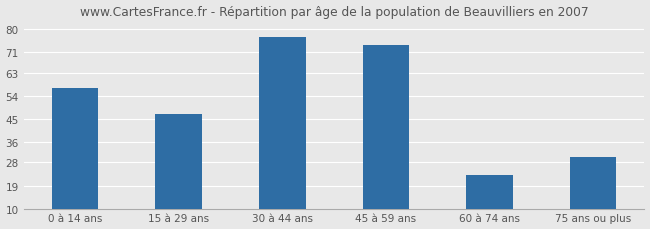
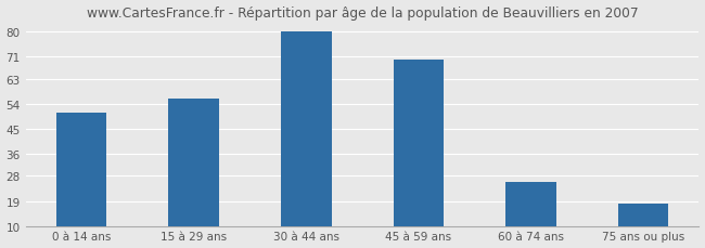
0 à 14 ans: 57 -> 51
15 à 29 ans: 47 -> 56
30 à 44 ans: 77 -> 80
45 à 59 ans: 74 -> 70
60 à 74 ans: 23 -> 26
75 ans ou plus: 30 -> 18
